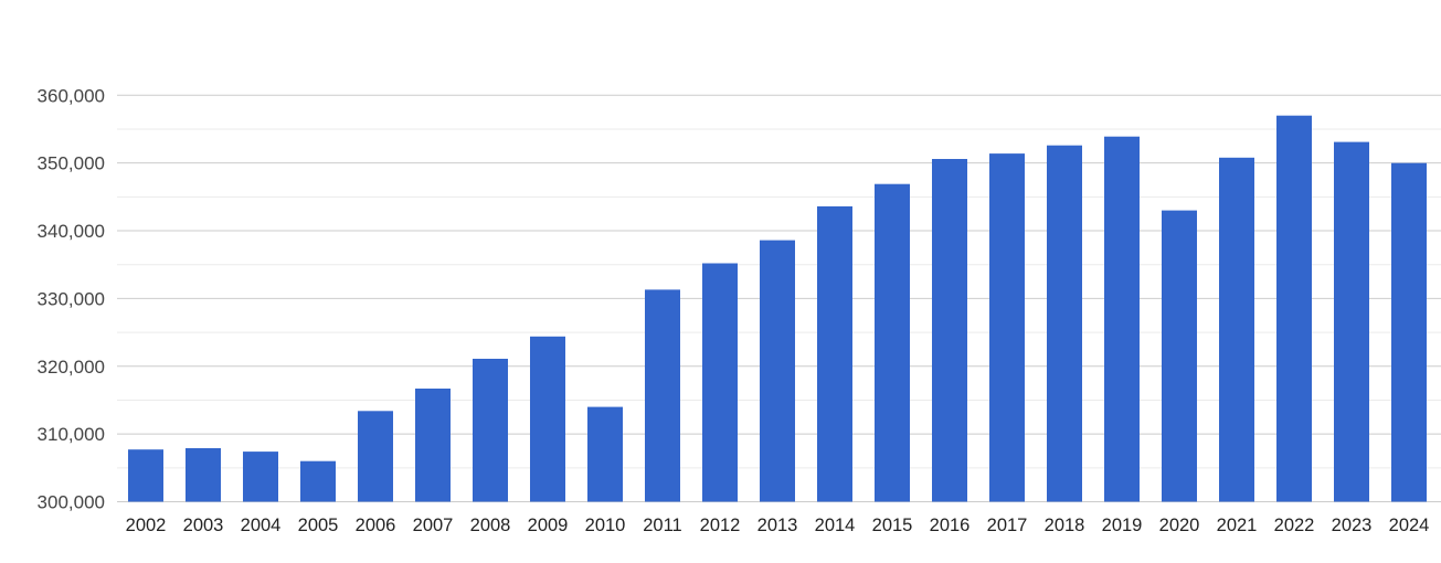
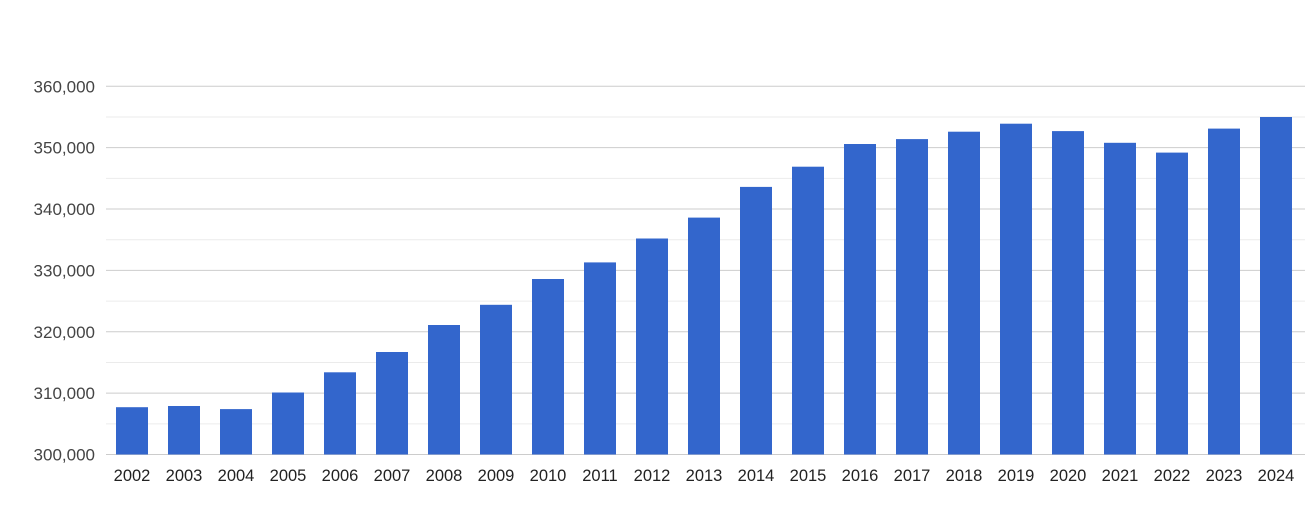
2005: 306000 -> 310000
2010: 314000 -> 329000
2020: 343000 -> 353000
2022: 357000 -> 349000
2024: 350000 -> 355000
